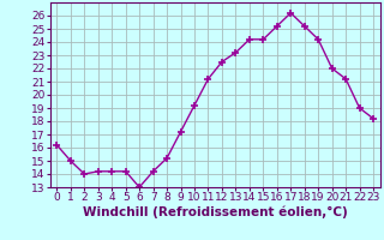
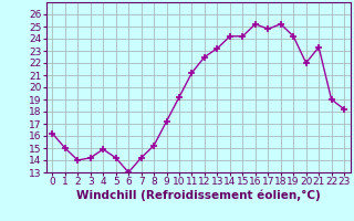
4: 14.2 -> 14.9
17: 26.2 -> 24.8
21: 21.2 -> 23.3
